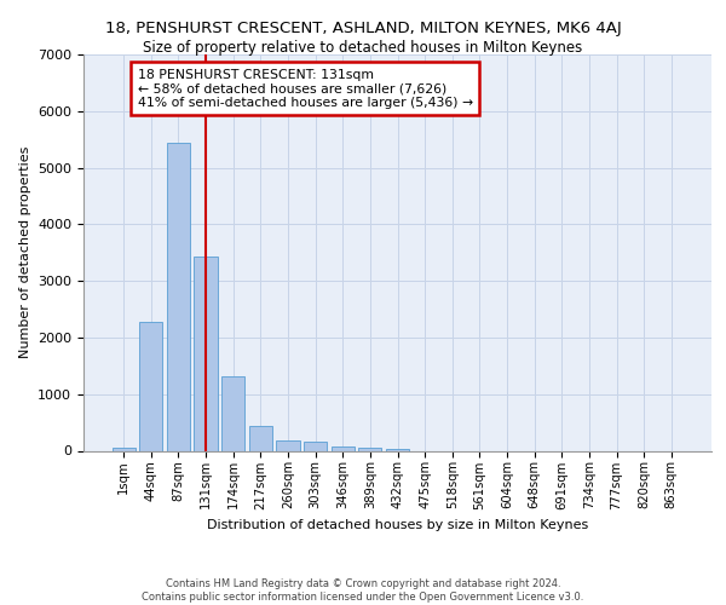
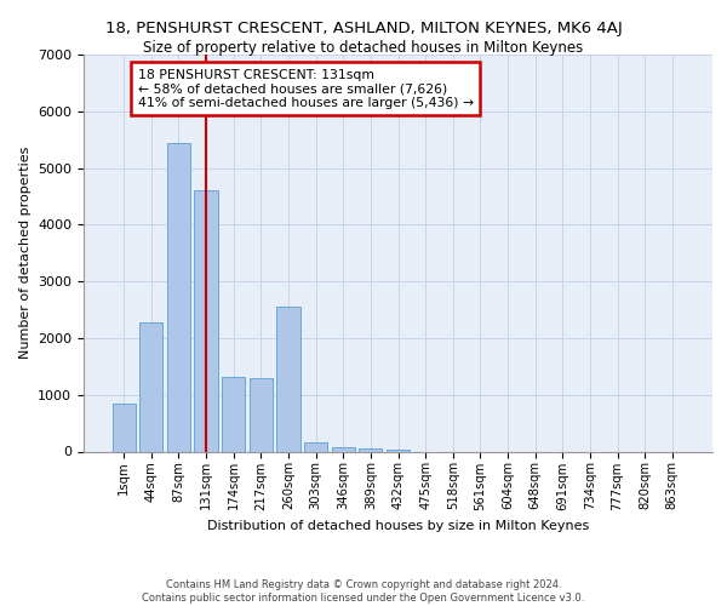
1sqm: 60 -> 850
131sqm: 3430 -> 4600
217sqm: 430 -> 1300
260sqm: 180 -> 2550
